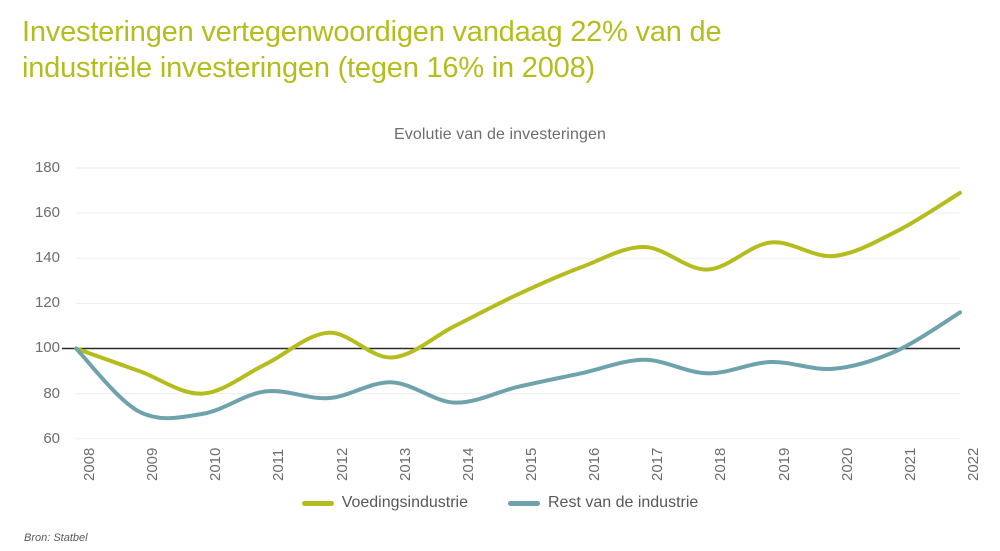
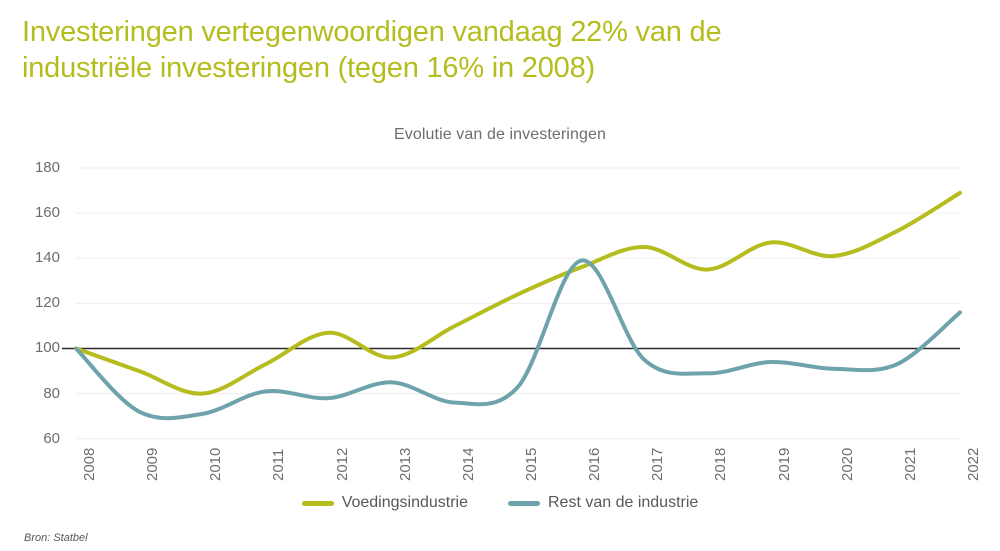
Rest van de industrie/2016: 89 -> 139
Rest van de industrie/2021: 99 -> 93
